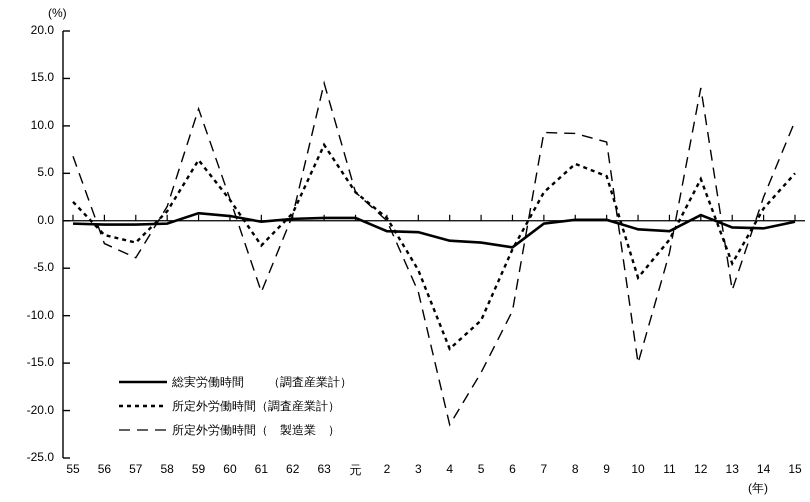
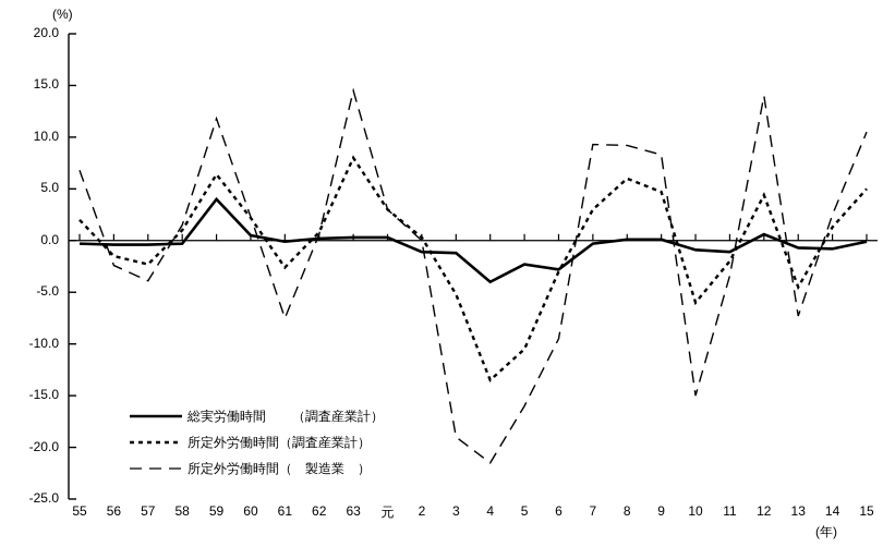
総実労働時間 （調査産業計）/59: 1 -> 4
所定外労働時間（ 製造業 ）/3: -8 -> -19
総実労働時間 （調査産業計）/4: -2 -> -4
